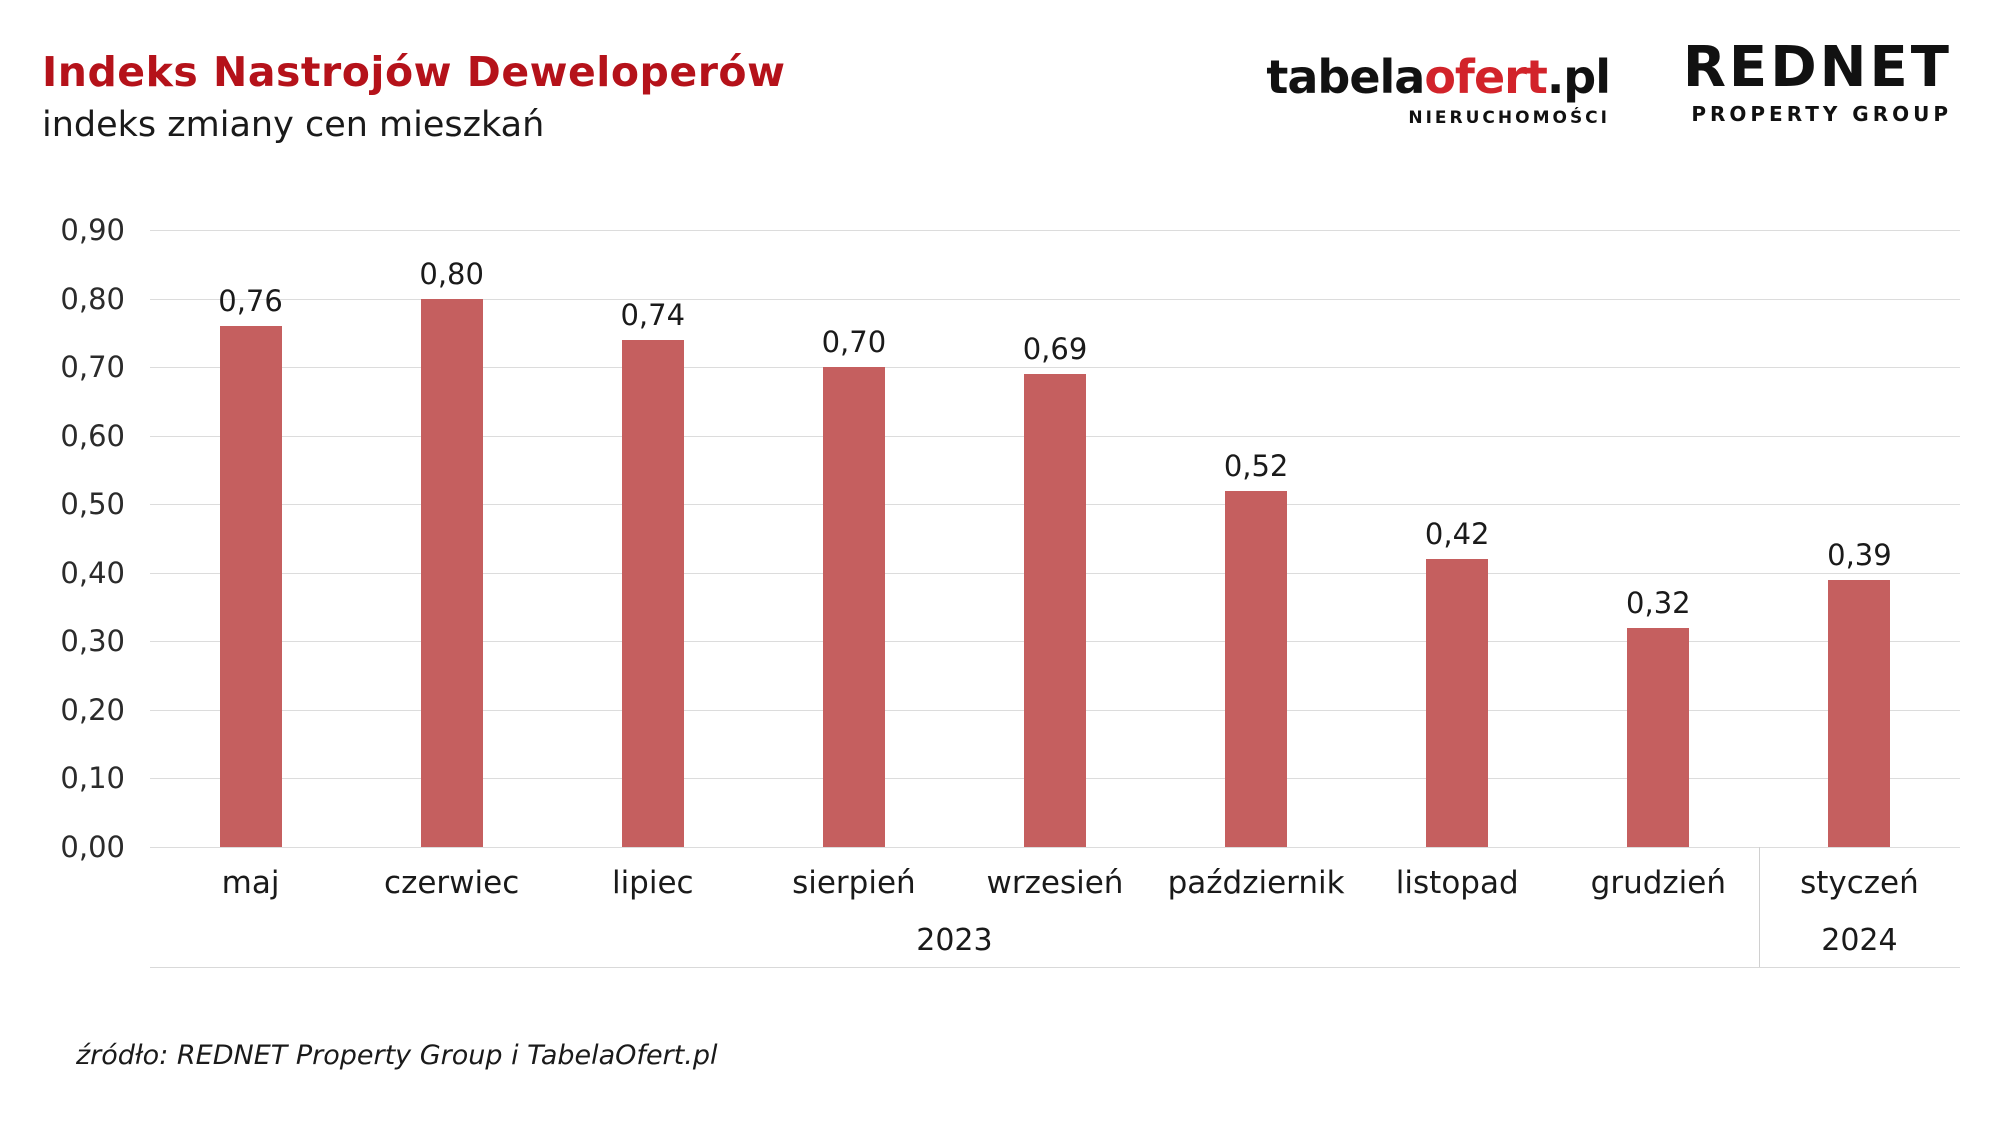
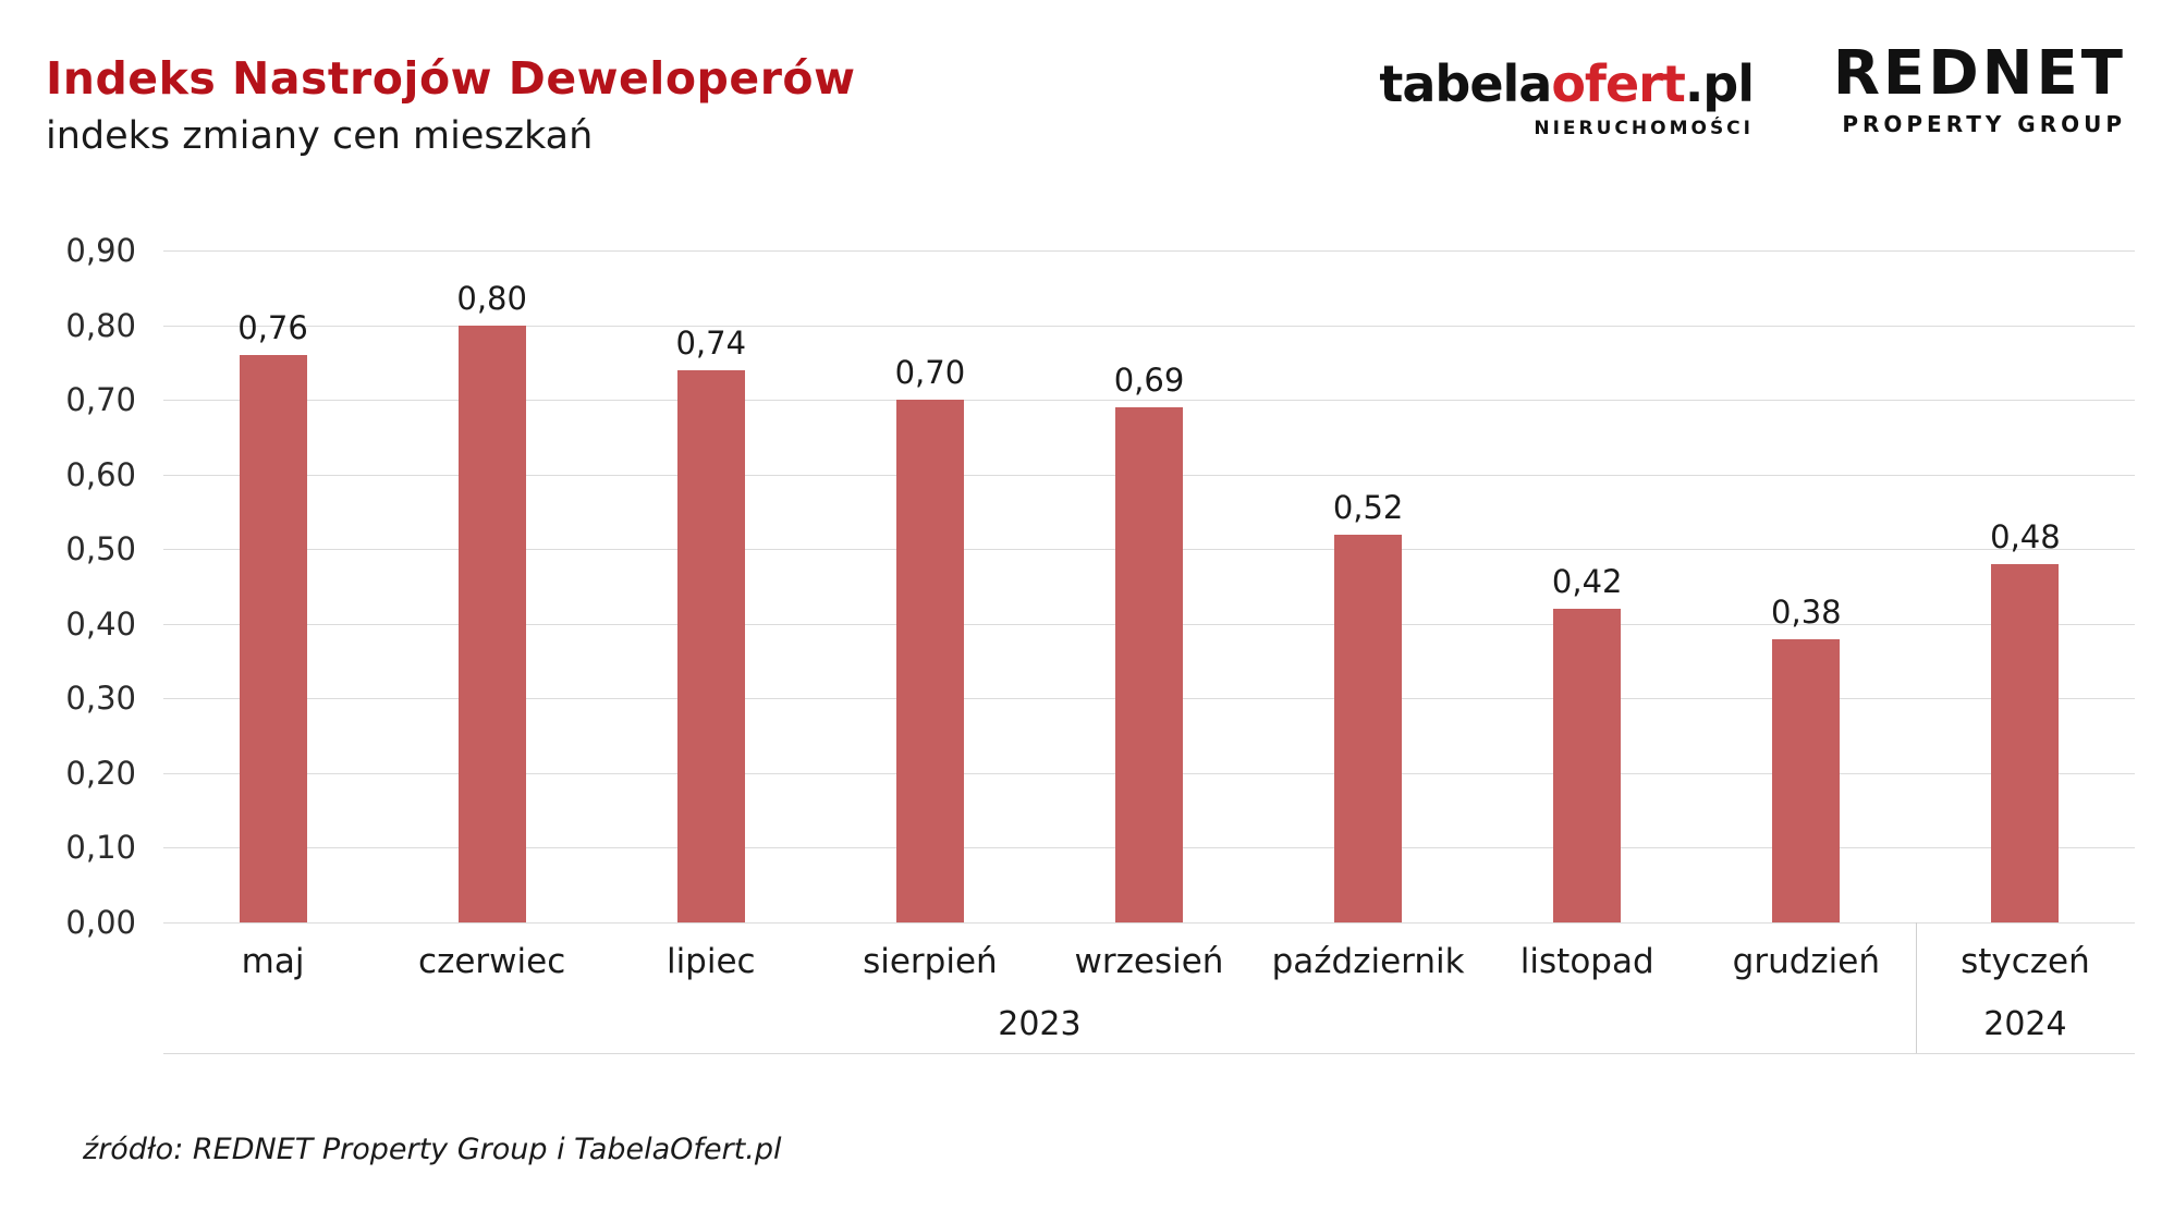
grudzień: 0,32 -> 0,38
styczeń: 0,39 -> 0,48
